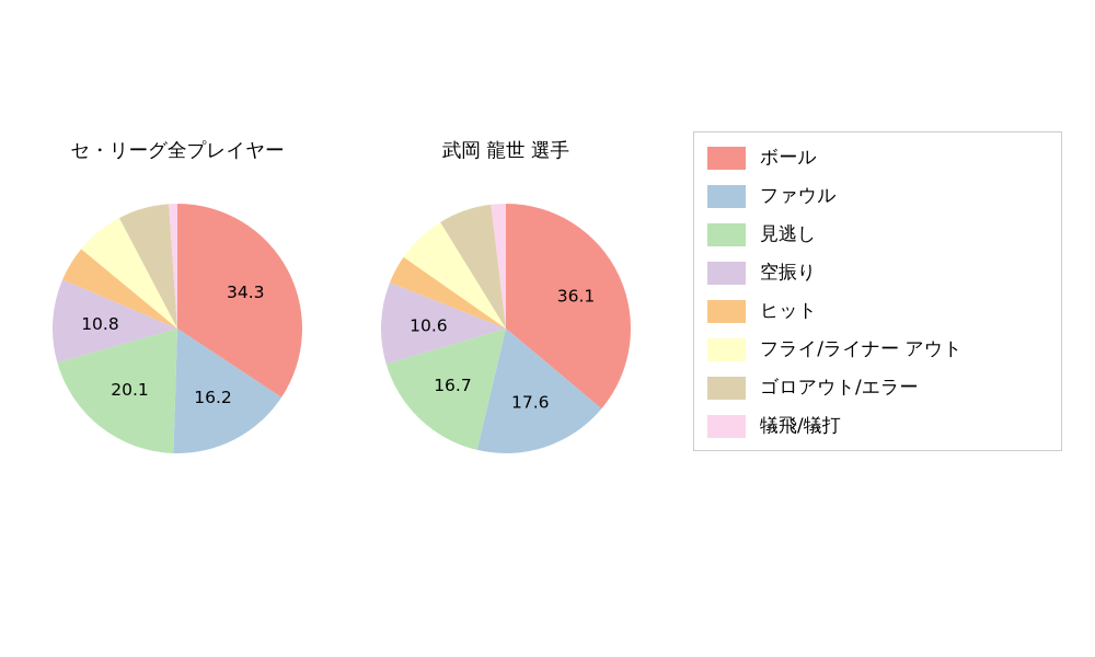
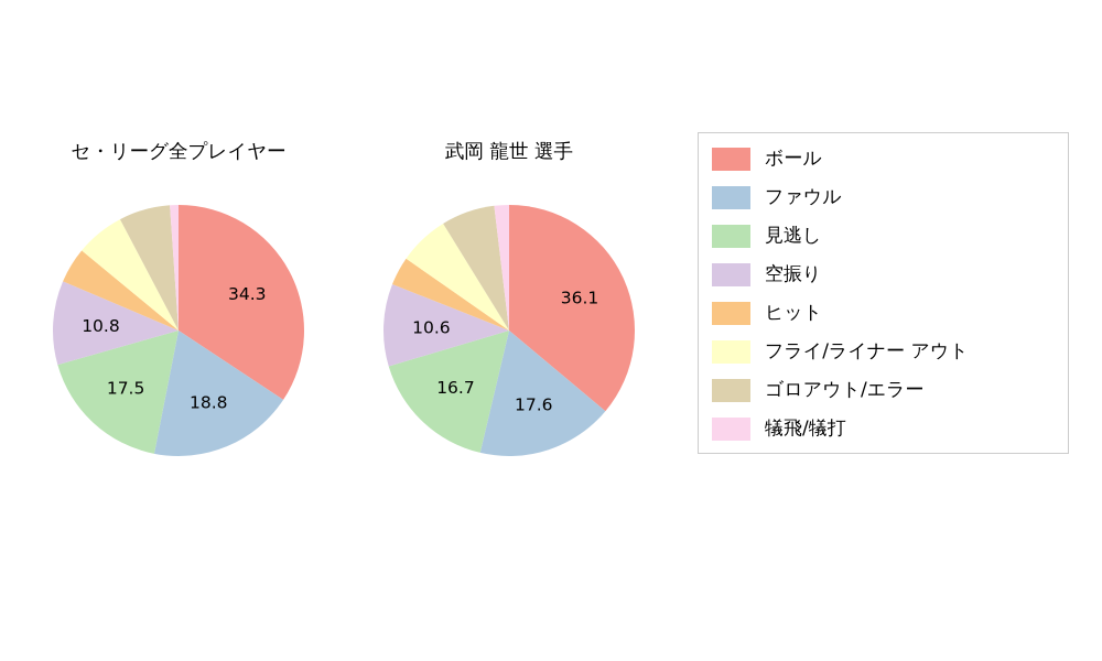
セ・リーグ全プレイヤー/ファウル: 16.2 -> 18.8
セ・リーグ全プレイヤー/見逃し: 20.1 -> 17.5
